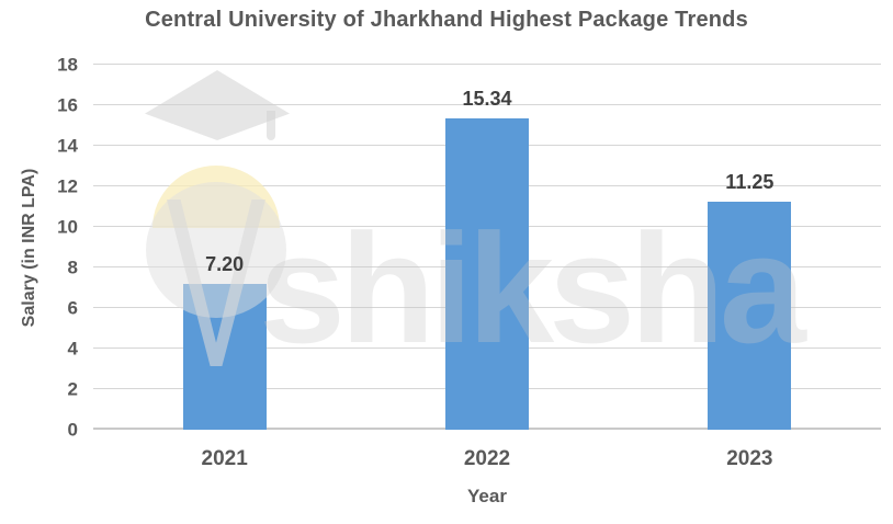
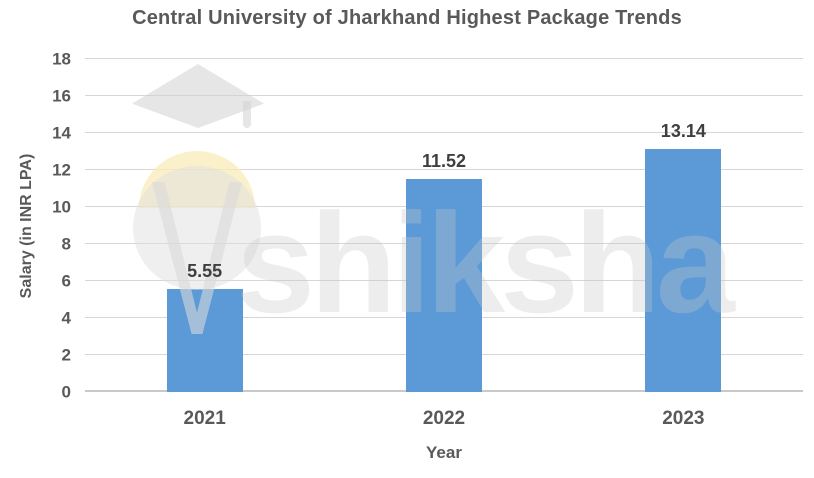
2021: 7.20 -> 5.55
2022: 15.34 -> 11.52
2023: 11.25 -> 13.14
